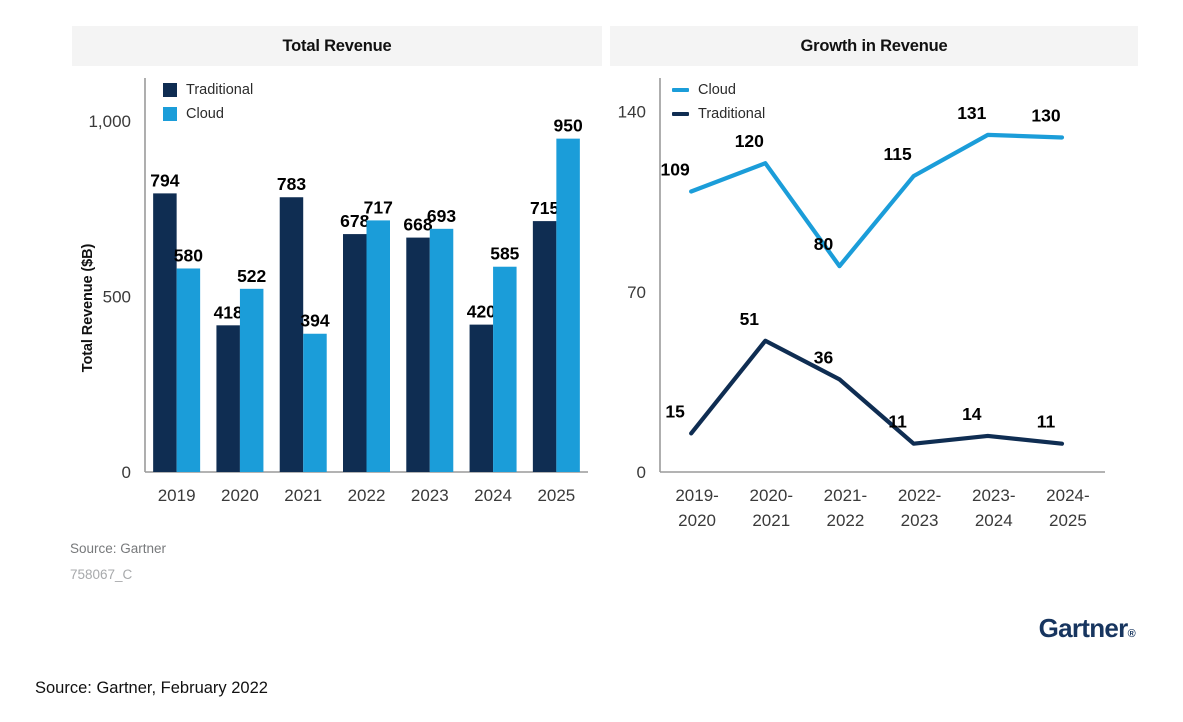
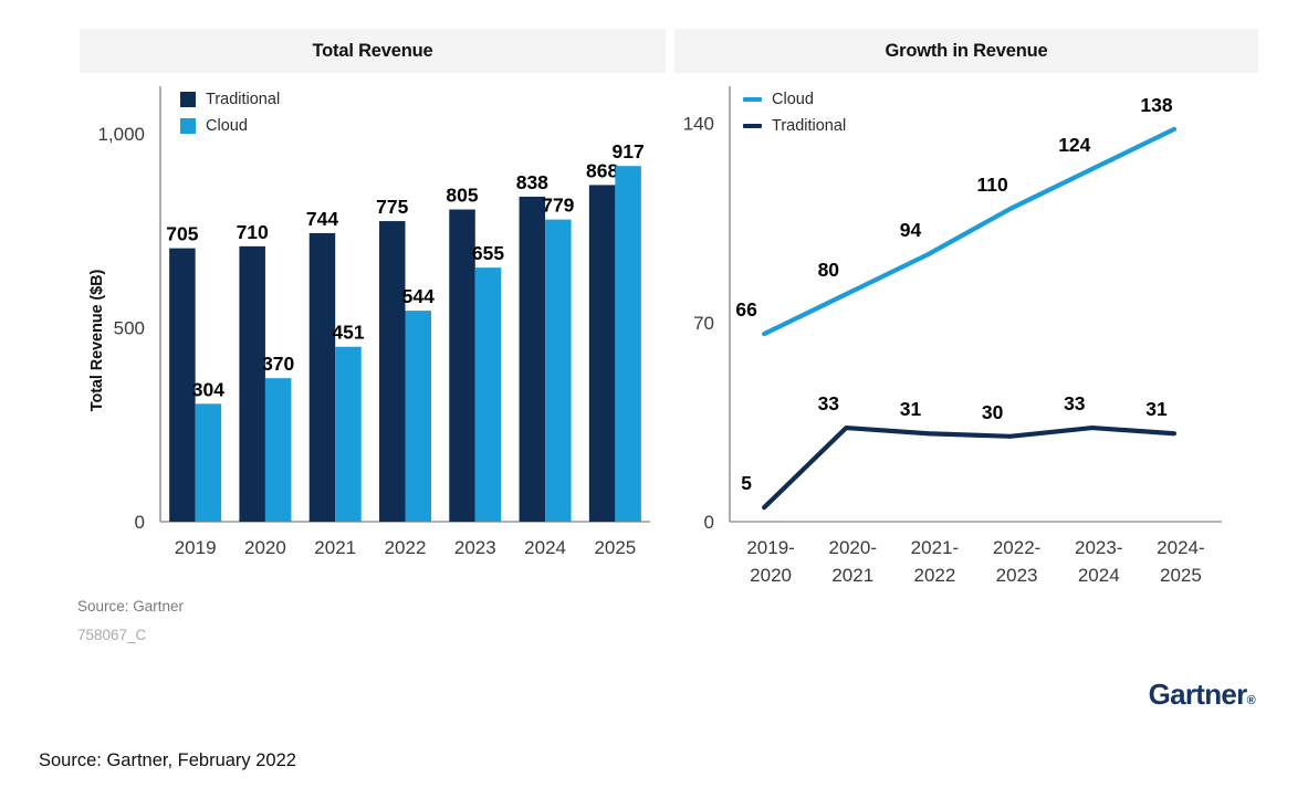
Total Revenue/Traditional/2019: 794 -> 705
Total Revenue/Cloud/2019: 580 -> 304
Total Revenue/Traditional/2020: 418 -> 710
Total Revenue/Cloud/2020: 522 -> 370
Total Revenue/Traditional/2021: 783 -> 744
Total Revenue/Cloud/2021: 394 -> 451
Total Revenue/Traditional/2022: 678 -> 775
Total Revenue/Cloud/2022: 717 -> 544
Total Revenue/Traditional/2023: 668 -> 805
Total Revenue/Cloud/2023: 693 -> 655
Total Revenue/Traditional/2024: 420 -> 838
Total Revenue/Cloud/2024: 585 -> 779
Total Revenue/Traditional/2025: 715 -> 868
Total Revenue/Cloud/2025: 950 -> 917
Growth in Revenue/Cloud/2019- 2020: 109 -> 66
Growth in Revenue/Traditional/2019- 2020: 15 -> 5
Growth in Revenue/Cloud/2020- 2021: 120 -> 80
Growth in Revenue/Traditional/2020- 2021: 51 -> 33
Growth in Revenue/Cloud/2021- 2022: 80 -> 94
Growth in Revenue/Traditional/2021- 2022: 36 -> 31
Growth in Revenue/Cloud/2022- 2023: 115 -> 110
Growth in Revenue/Traditional/2022- 2023: 11 -> 30
Growth in Revenue/Cloud/2023- 2024: 131 -> 124
Growth in Revenue/Traditional/2023- 2024: 14 -> 33
Growth in Revenue/Cloud/2024- 2025: 130 -> 138
Growth in Revenue/Traditional/2024- 2025: 11 -> 31
